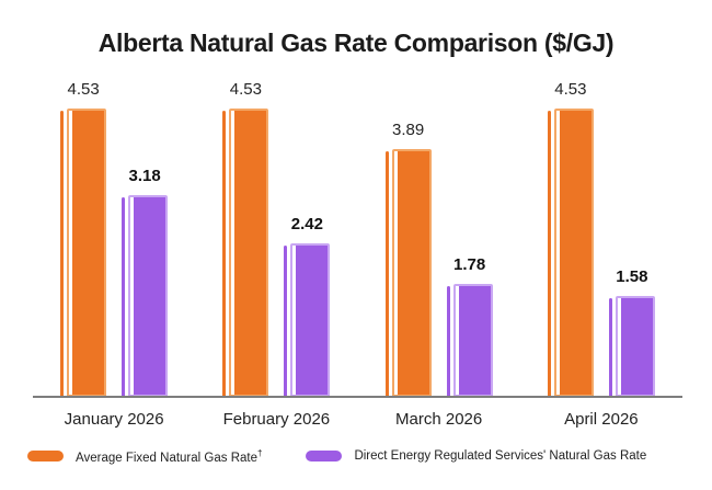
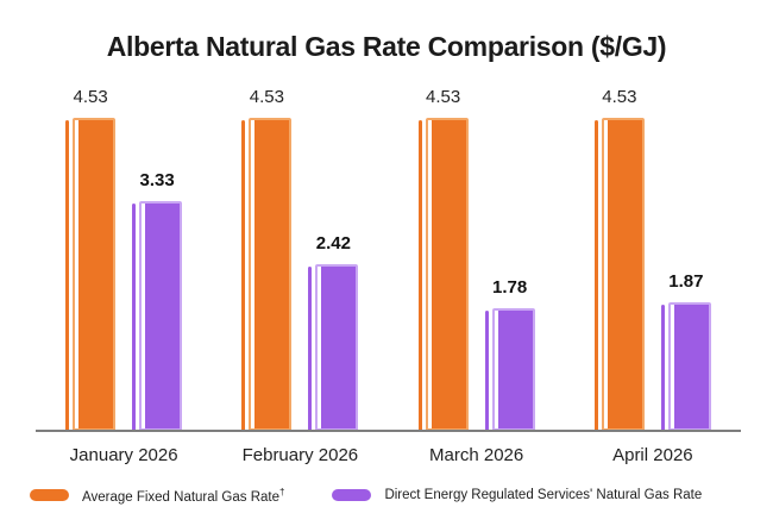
Direct Energy Regulated Services' Natural Gas Rate/January 2026: 3.18 -> 3.33
Average Fixed Natural Gas Rate/March 2026: 3.89 -> 4.53
Direct Energy Regulated Services' Natural Gas Rate/April 2026: 1.58 -> 1.87
